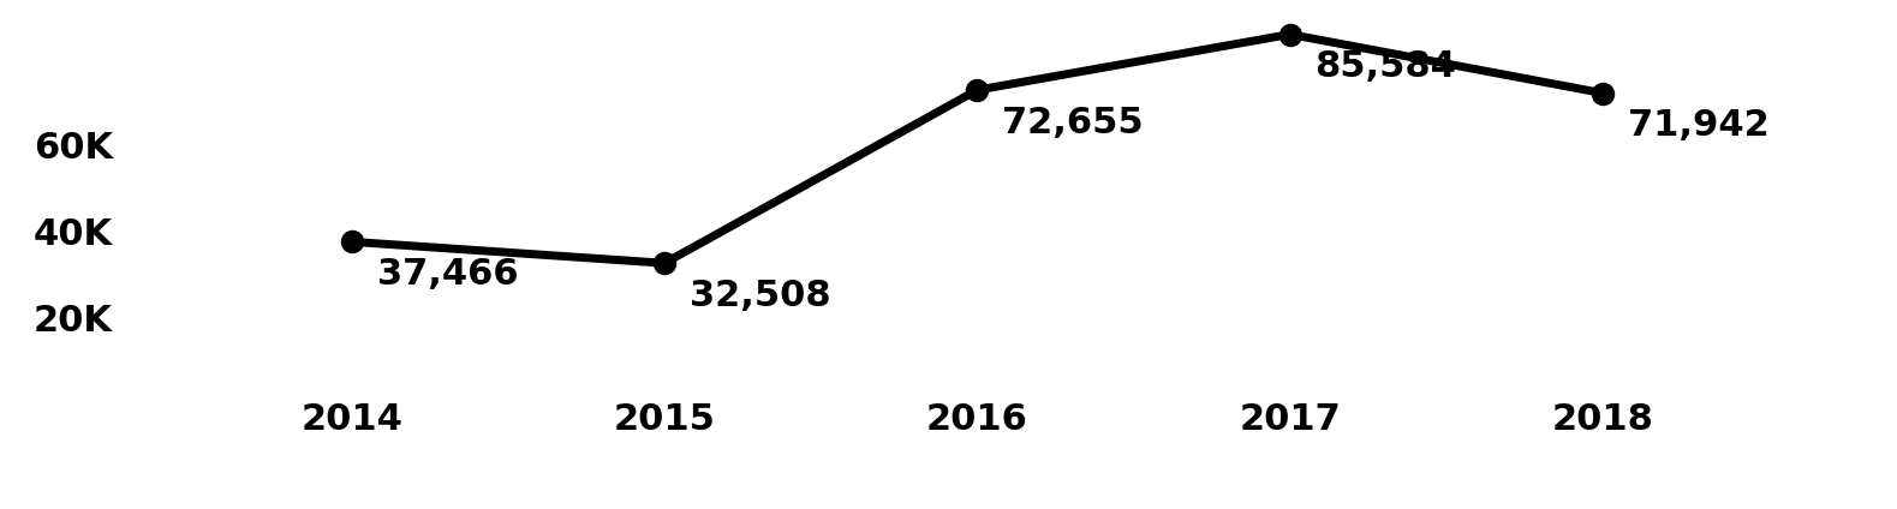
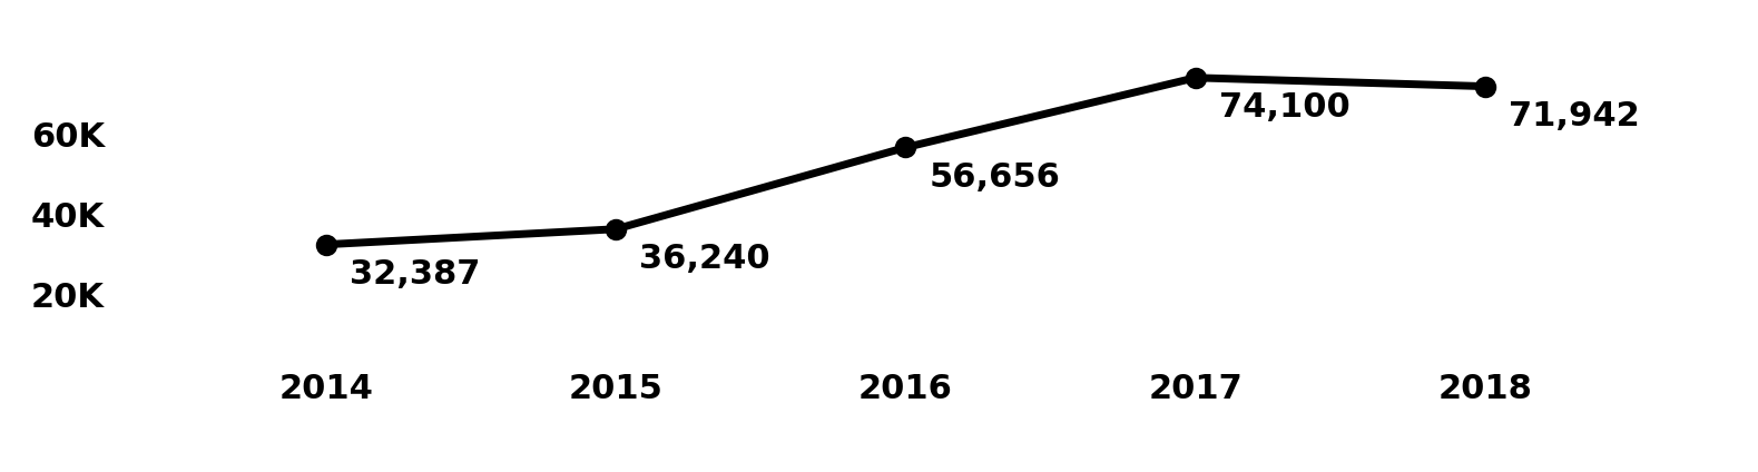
2014: 37,466 -> 32,387
2015: 32,508 -> 36,240
2016: 72,655 -> 56,656
2017: 85,584 -> 74,100
